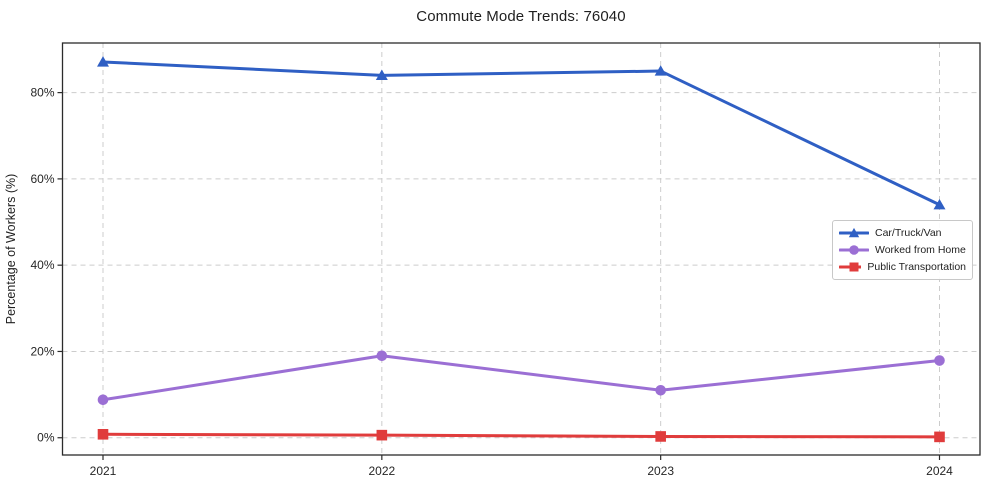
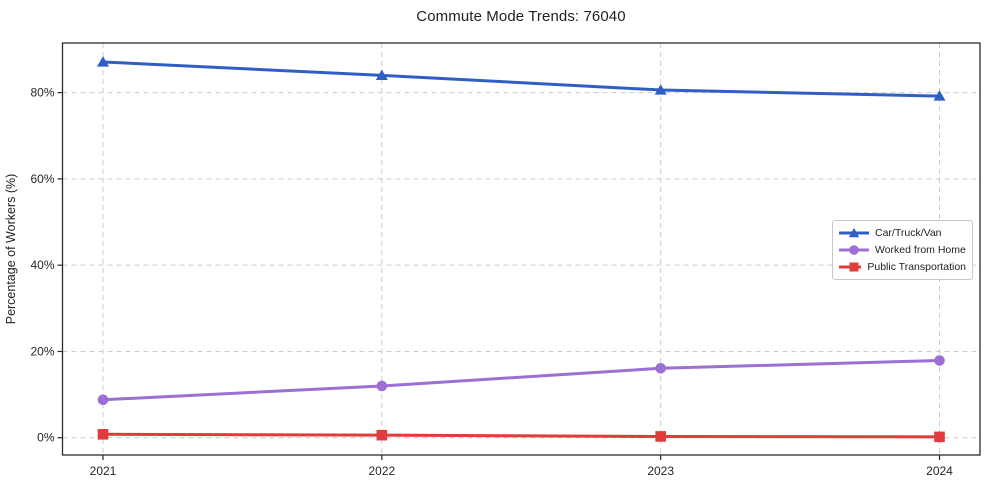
Worked from Home/2022: 19% -> 12%
Car/Truck/Van/2023: 85% -> 81%
Worked from Home/2023: 11% -> 16%
Car/Truck/Van/2024: 54% -> 79%
